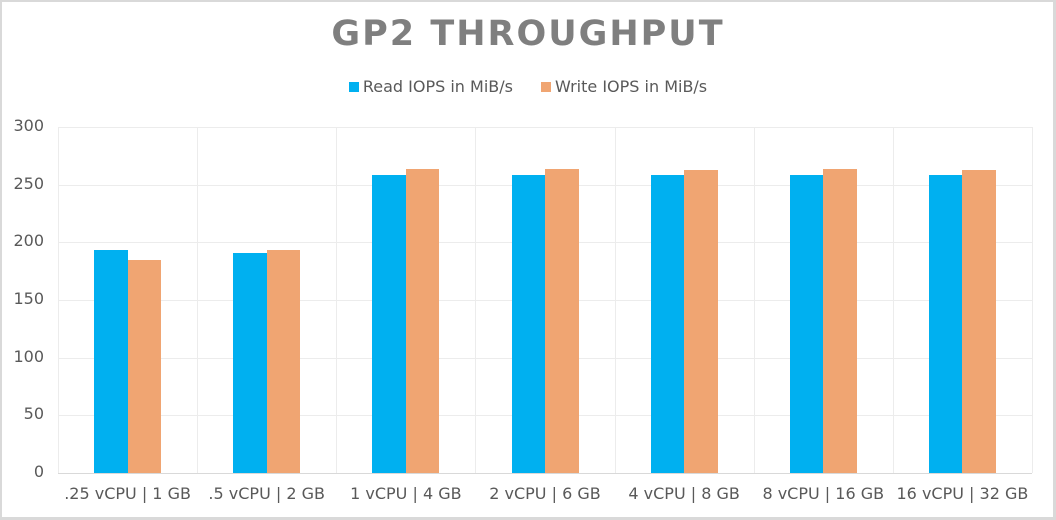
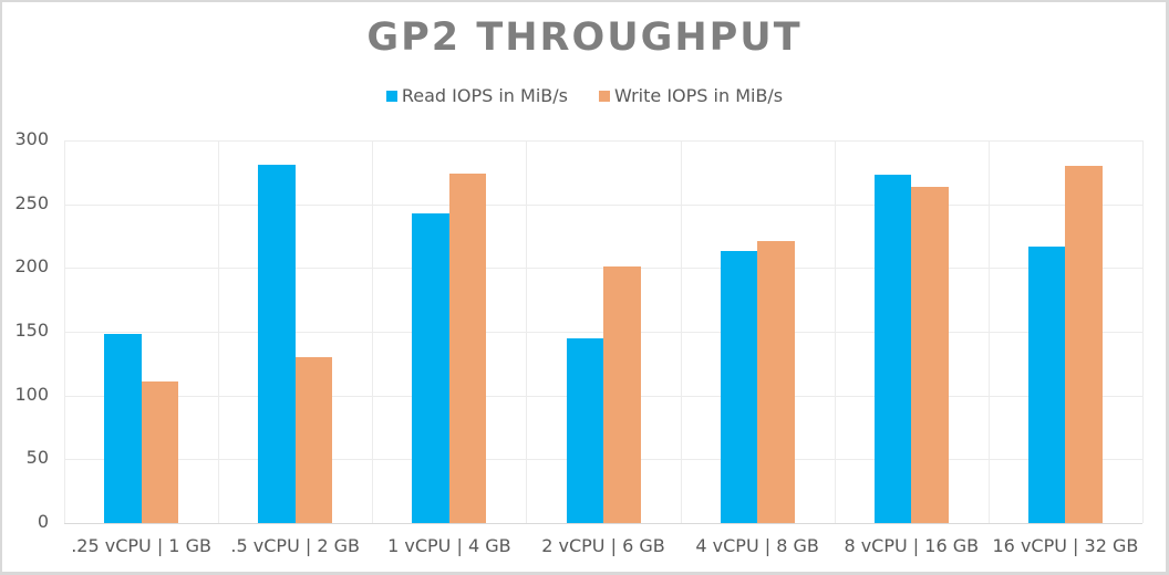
Read IOPS in MiB/s/.25 vCPU | 1 GB: 193 -> 148
Write IOPS in MiB/s/.25 vCPU | 1 GB: 184 -> 111
Read IOPS in MiB/s/.5 vCPU | 2 GB: 190 -> 281
Write IOPS in MiB/s/.5 vCPU | 2 GB: 193 -> 130
Read IOPS in MiB/s/1 vCPU | 4 GB: 258 -> 243
Write IOPS in MiB/s/1 vCPU | 4 GB: 264 -> 274
Read IOPS in MiB/s/2 vCPU | 6 GB: 258 -> 145
Write IOPS in MiB/s/2 vCPU | 6 GB: 264 -> 201
Read IOPS in MiB/s/4 vCPU | 8 GB: 258 -> 213
Write IOPS in MiB/s/4 vCPU | 8 GB: 263 -> 221
Read IOPS in MiB/s/8 vCPU | 16 GB: 258 -> 273
Read IOPS in MiB/s/16 vCPU | 32 GB: 258 -> 217
Write IOPS in MiB/s/16 vCPU | 32 GB: 263 -> 280
